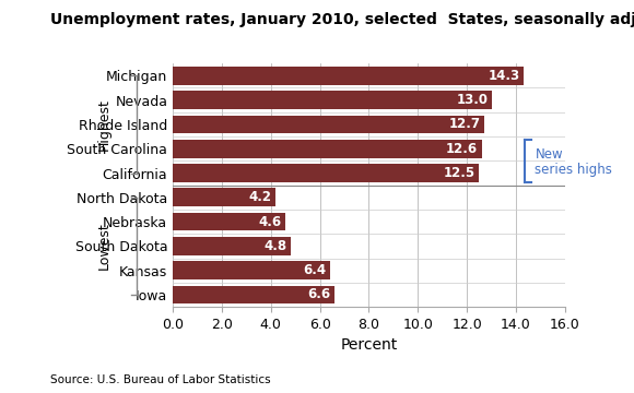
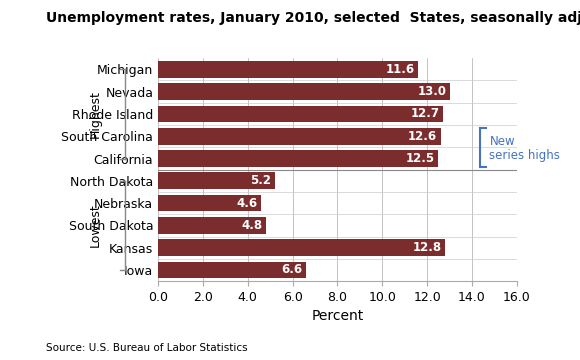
Michigan: 14.3 -> 11.6
North Dakota: 4.2 -> 5.2
Kansas: 6.4 -> 12.8
